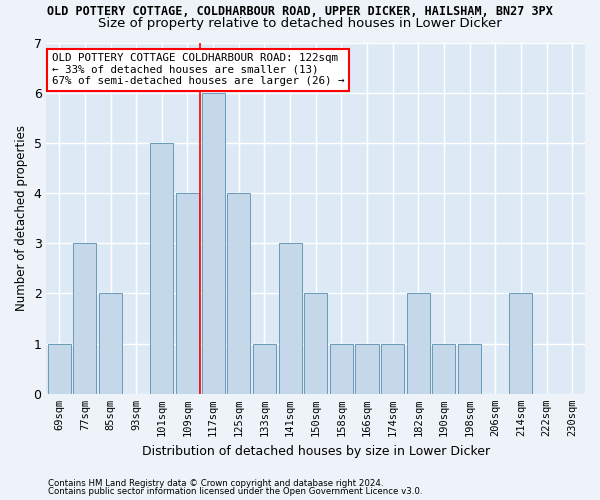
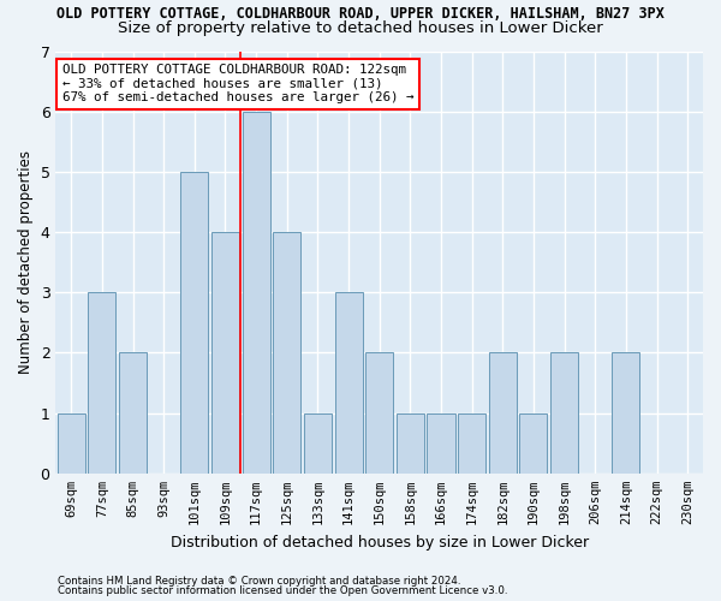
198sqm: 1 -> 2
